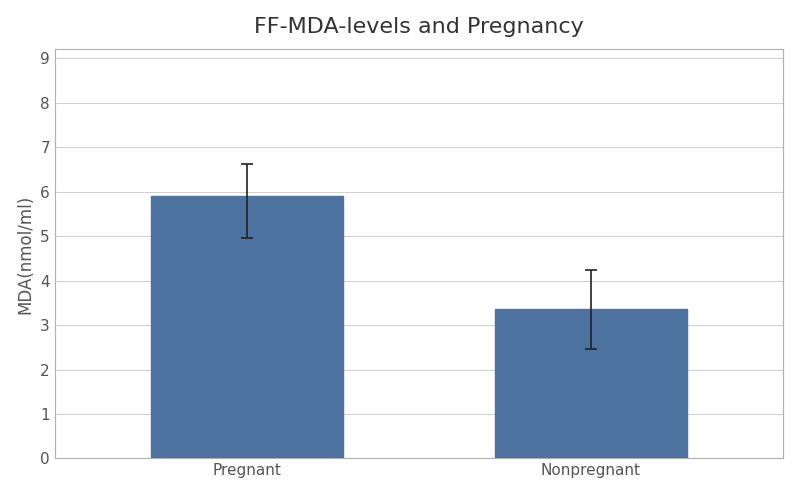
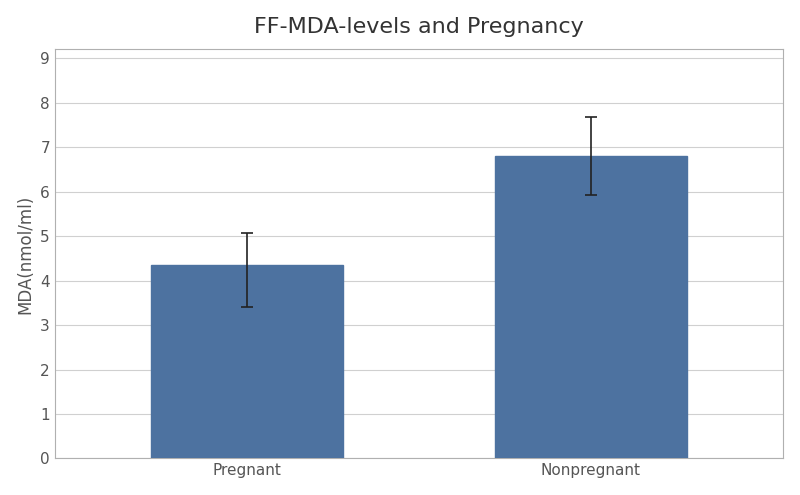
Pregnant: 5.90 -> 4.35
Nonpregnant: 3.35 -> 6.80
